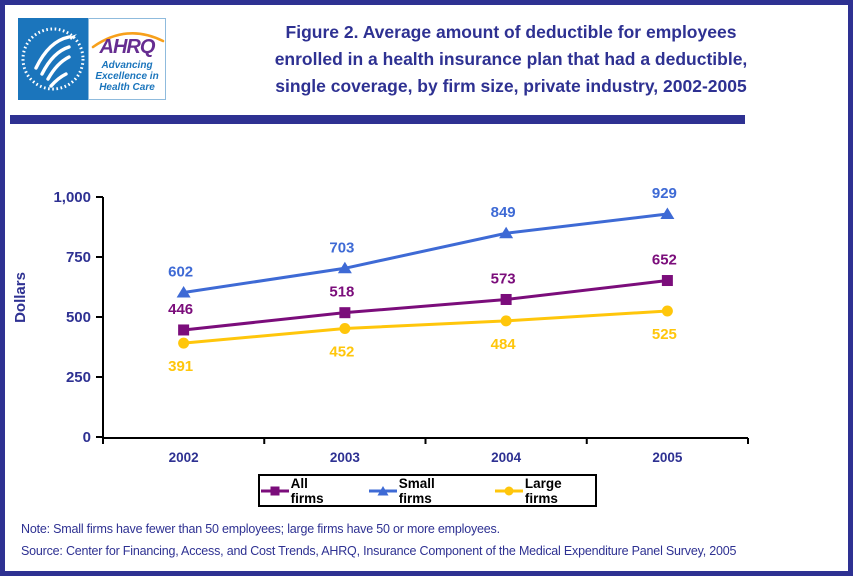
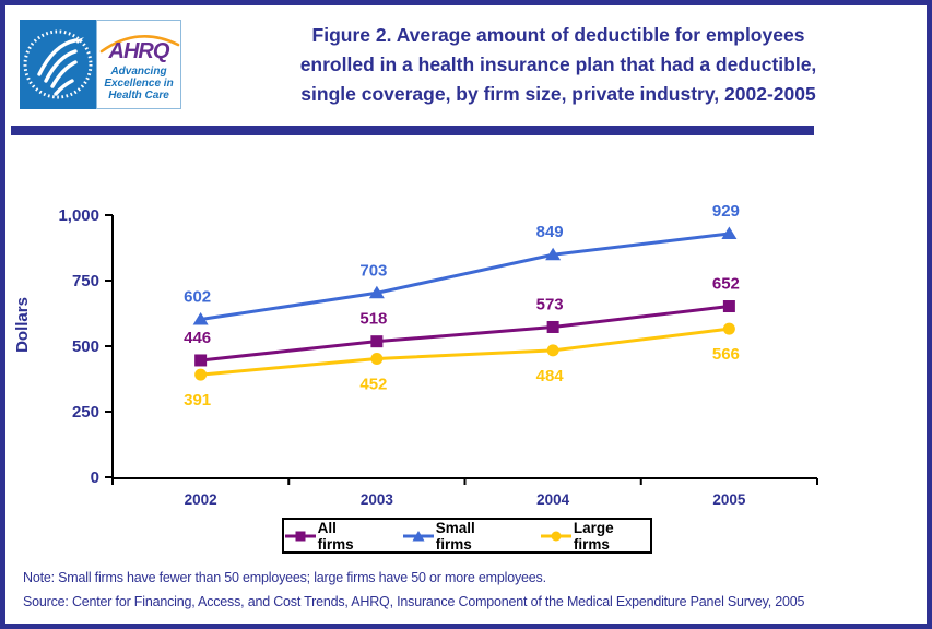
Large firms/2005: 525 -> 566
